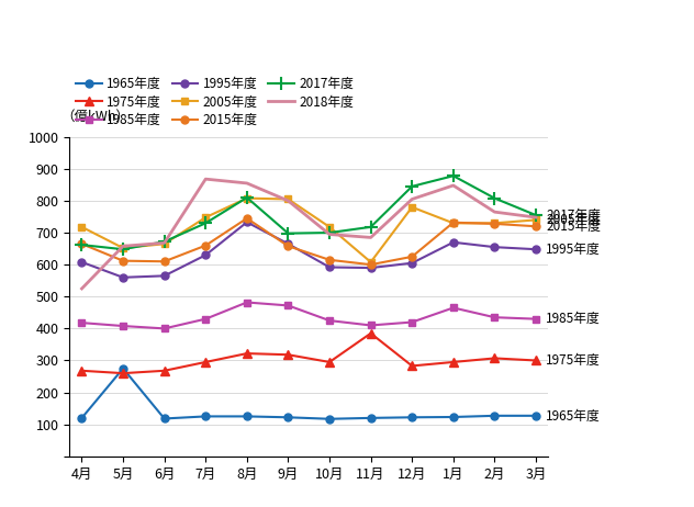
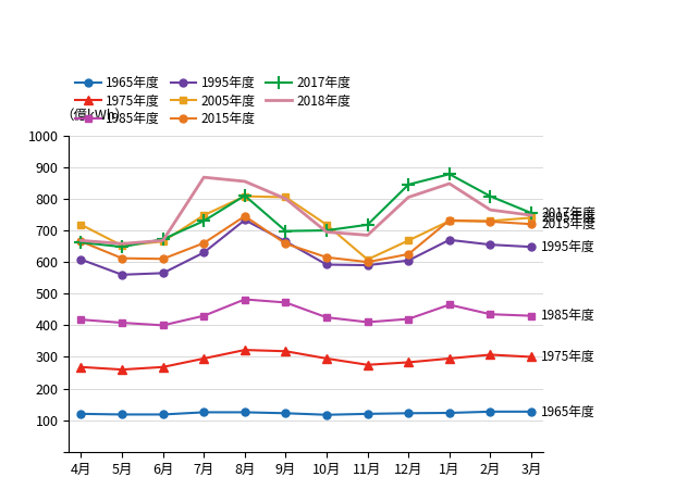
2018年度/4月: 525 -> 668
1965年度/5月: 275 -> 118
1975年度/11月: 385 -> 275
2005年度/12月: 780 -> 668
